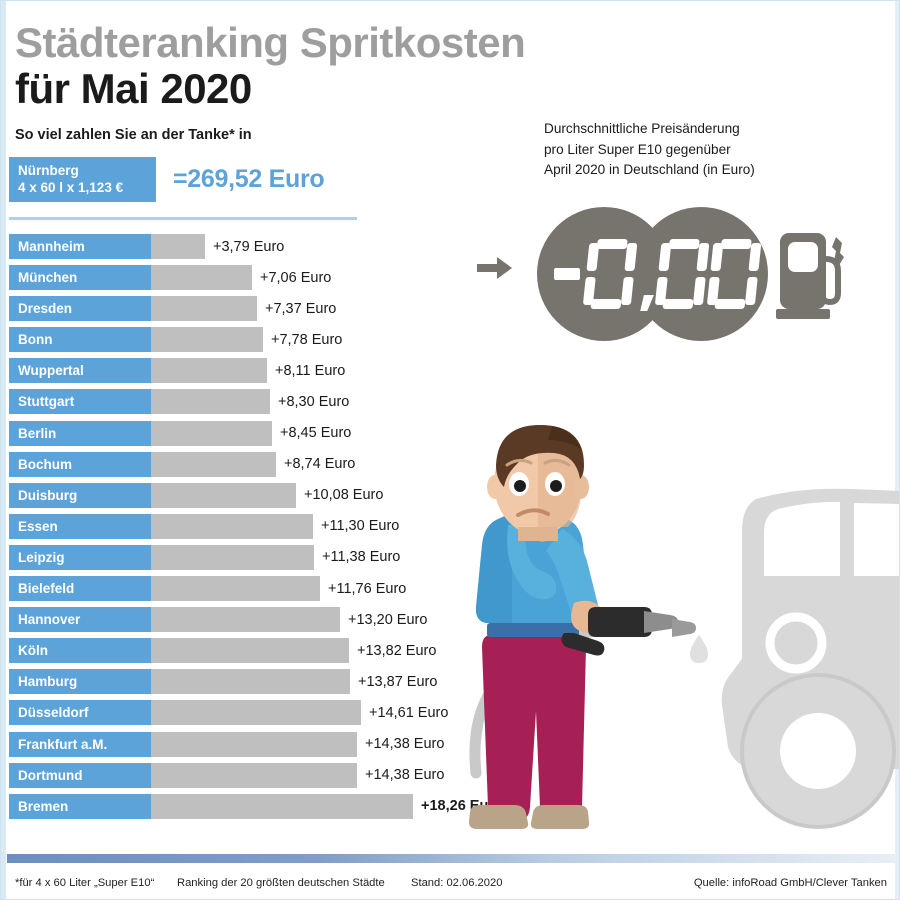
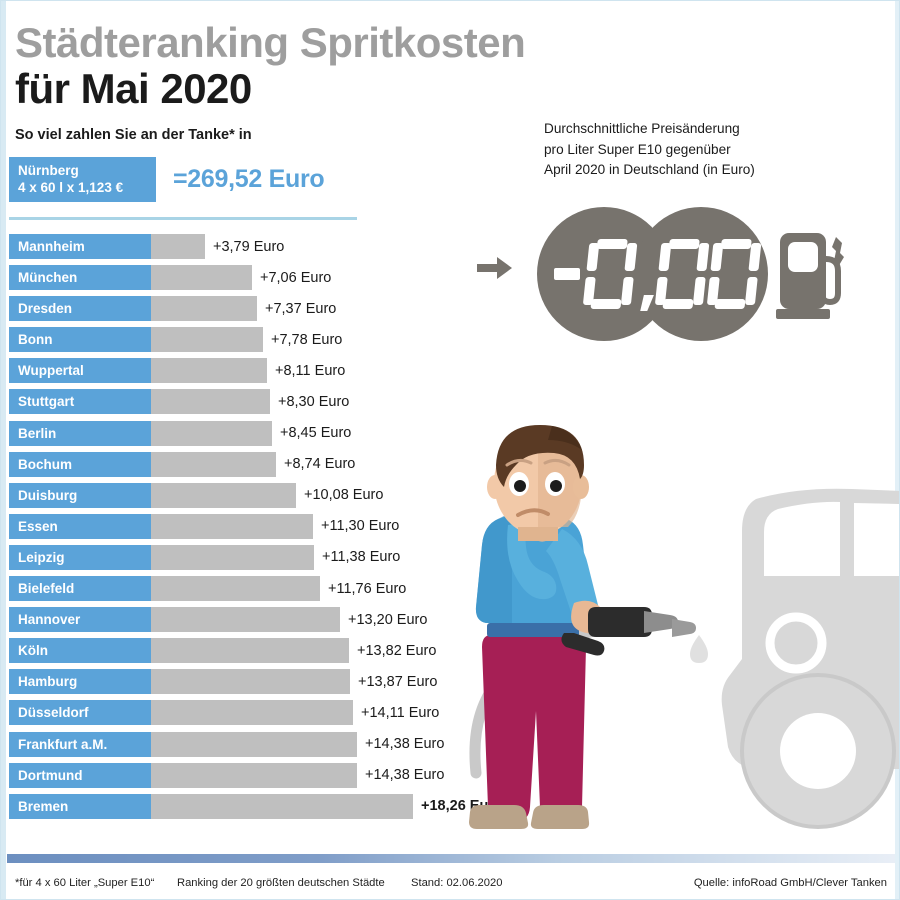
Düsseldorf: +14,61 -> +14,11
